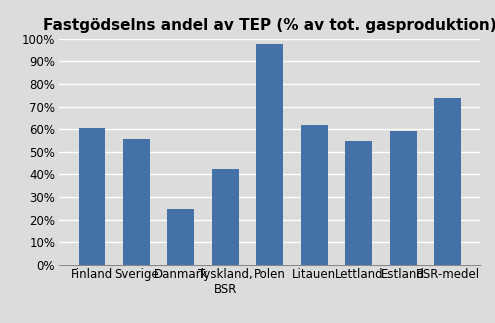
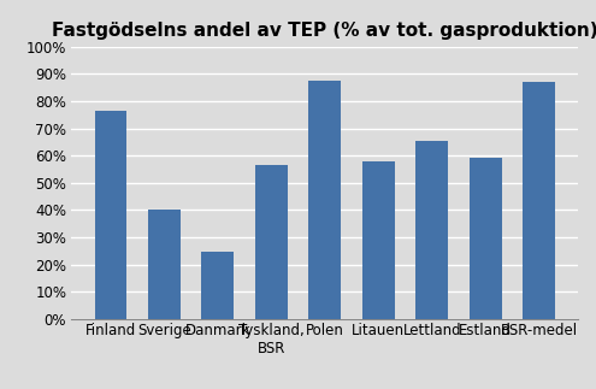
Finland: 60.5% -> 76.5%
Sverige: 55.5% -> 40.0%
Tyskland, BSR: 42.5% -> 56.5%
Polen: 97.5% -> 87.5%
Litauen: 62.0% -> 58.0%
Lettland: 54.8% -> 65.5%
BSR-medel: 74.0% -> 87.0%
